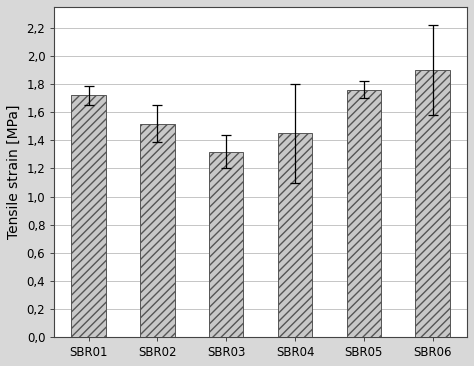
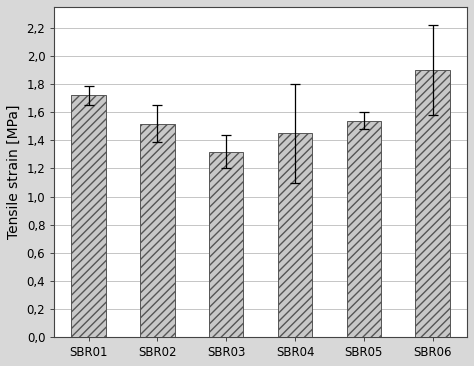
SBR05: 1,76 -> 1,54
